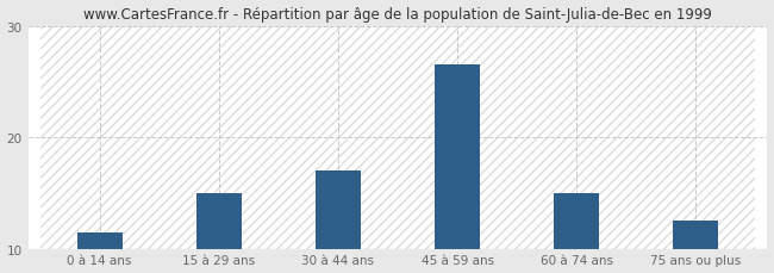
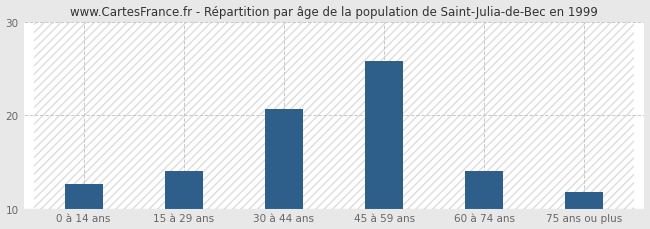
0 à 14 ans: 11.5 -> 12.6
15 à 29 ans: 15.0 -> 14.0
30 à 44 ans: 17.0 -> 20.6
45 à 59 ans: 26.5 -> 25.8
60 à 74 ans: 15.0 -> 14.0
75 ans ou plus: 12.5 -> 11.8
